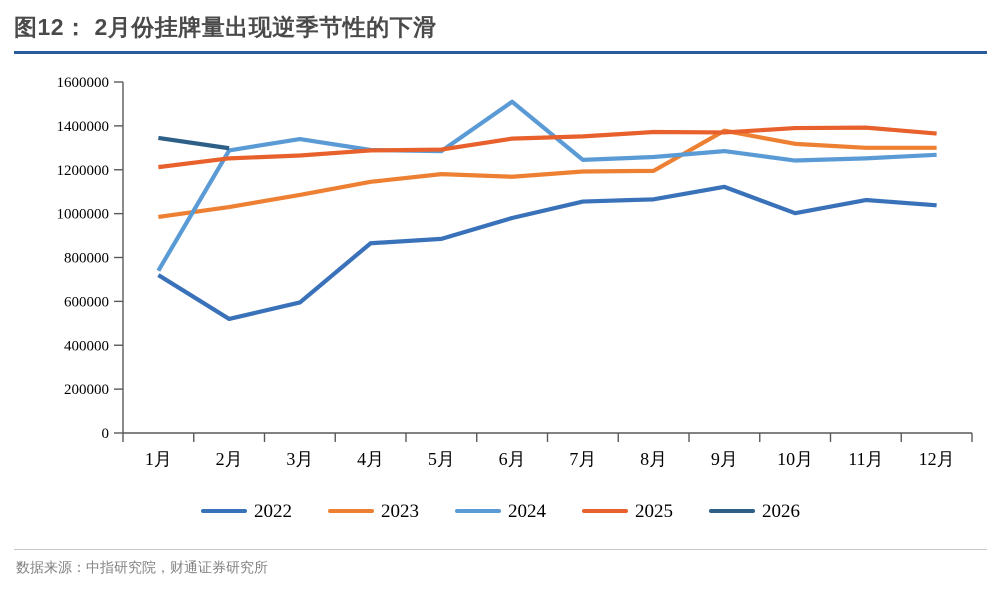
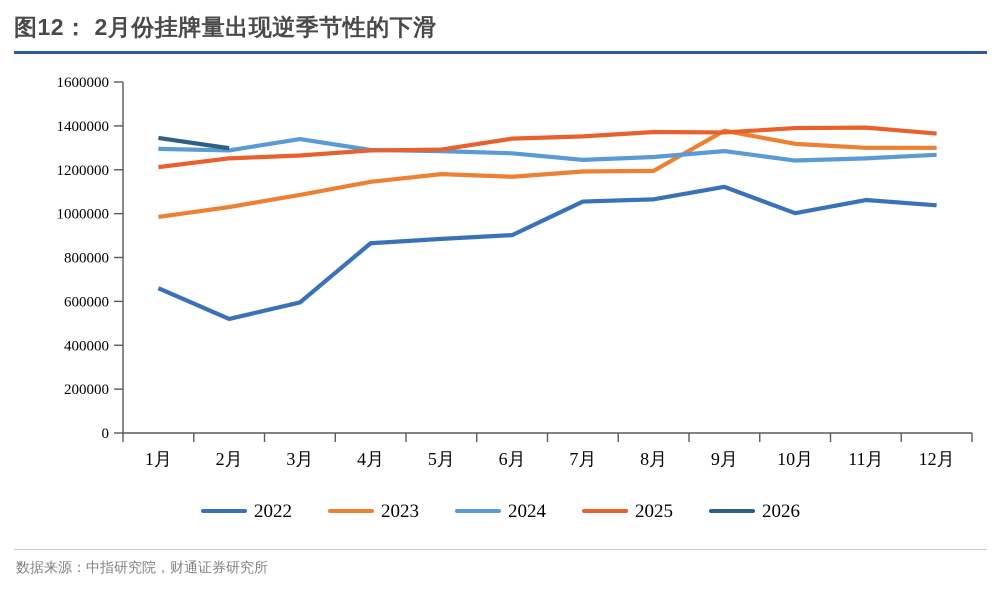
2022/1月: 720000 -> 660000
2024/1月: 740000 -> 1300000
2022/6月: 980000 -> 900000
2024/6月: 1510000 -> 1280000
